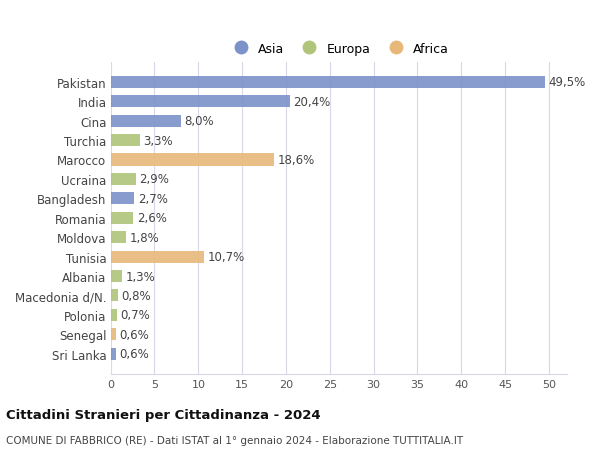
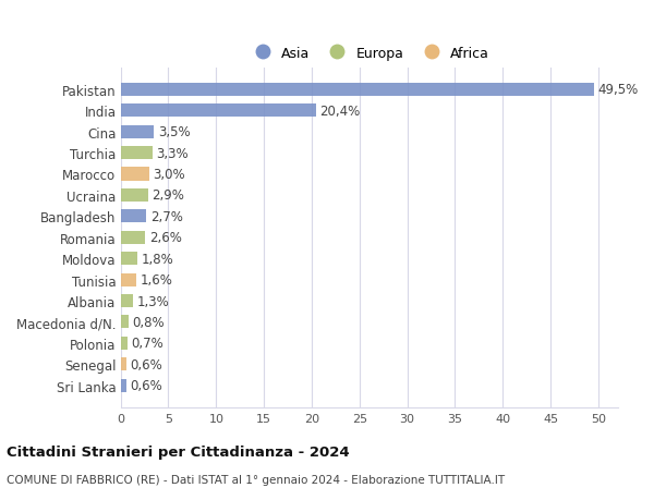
Cina: 8,0% -> 3,5%
Marocco: 18,6% -> 3,0%
Tunisia: 10,7% -> 1,6%
